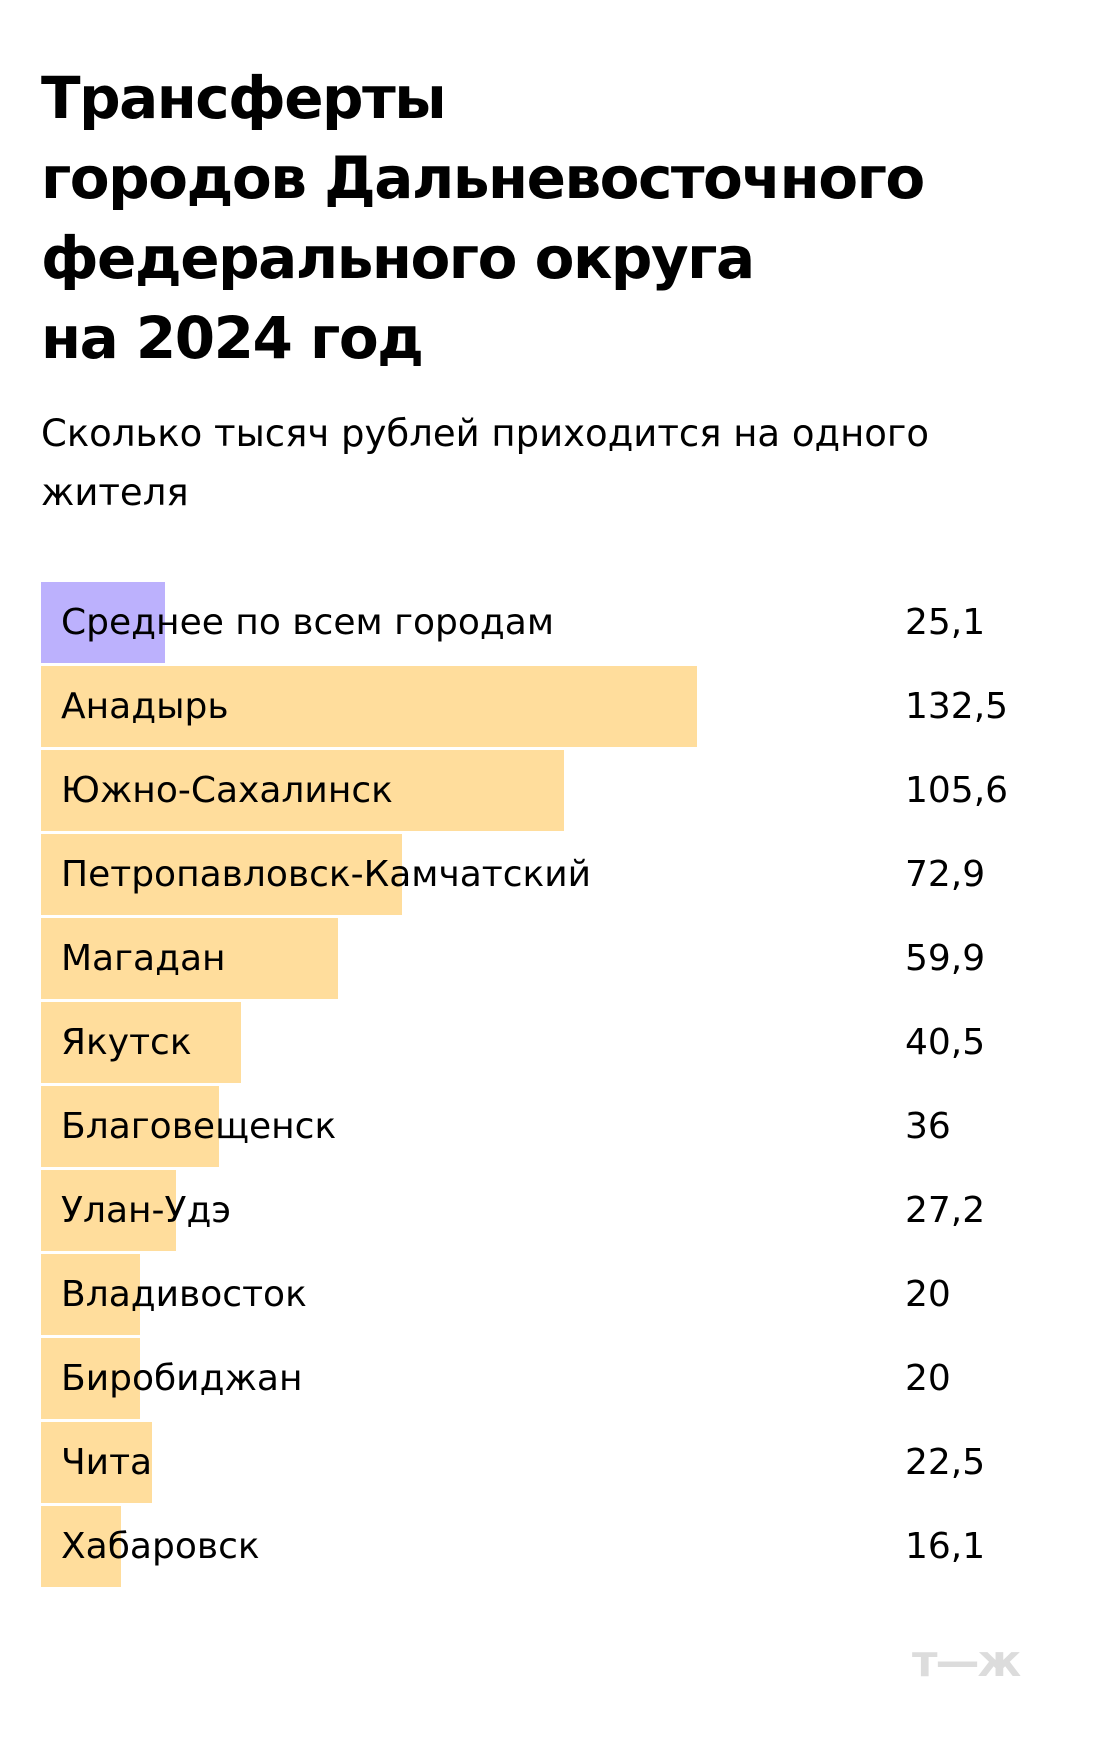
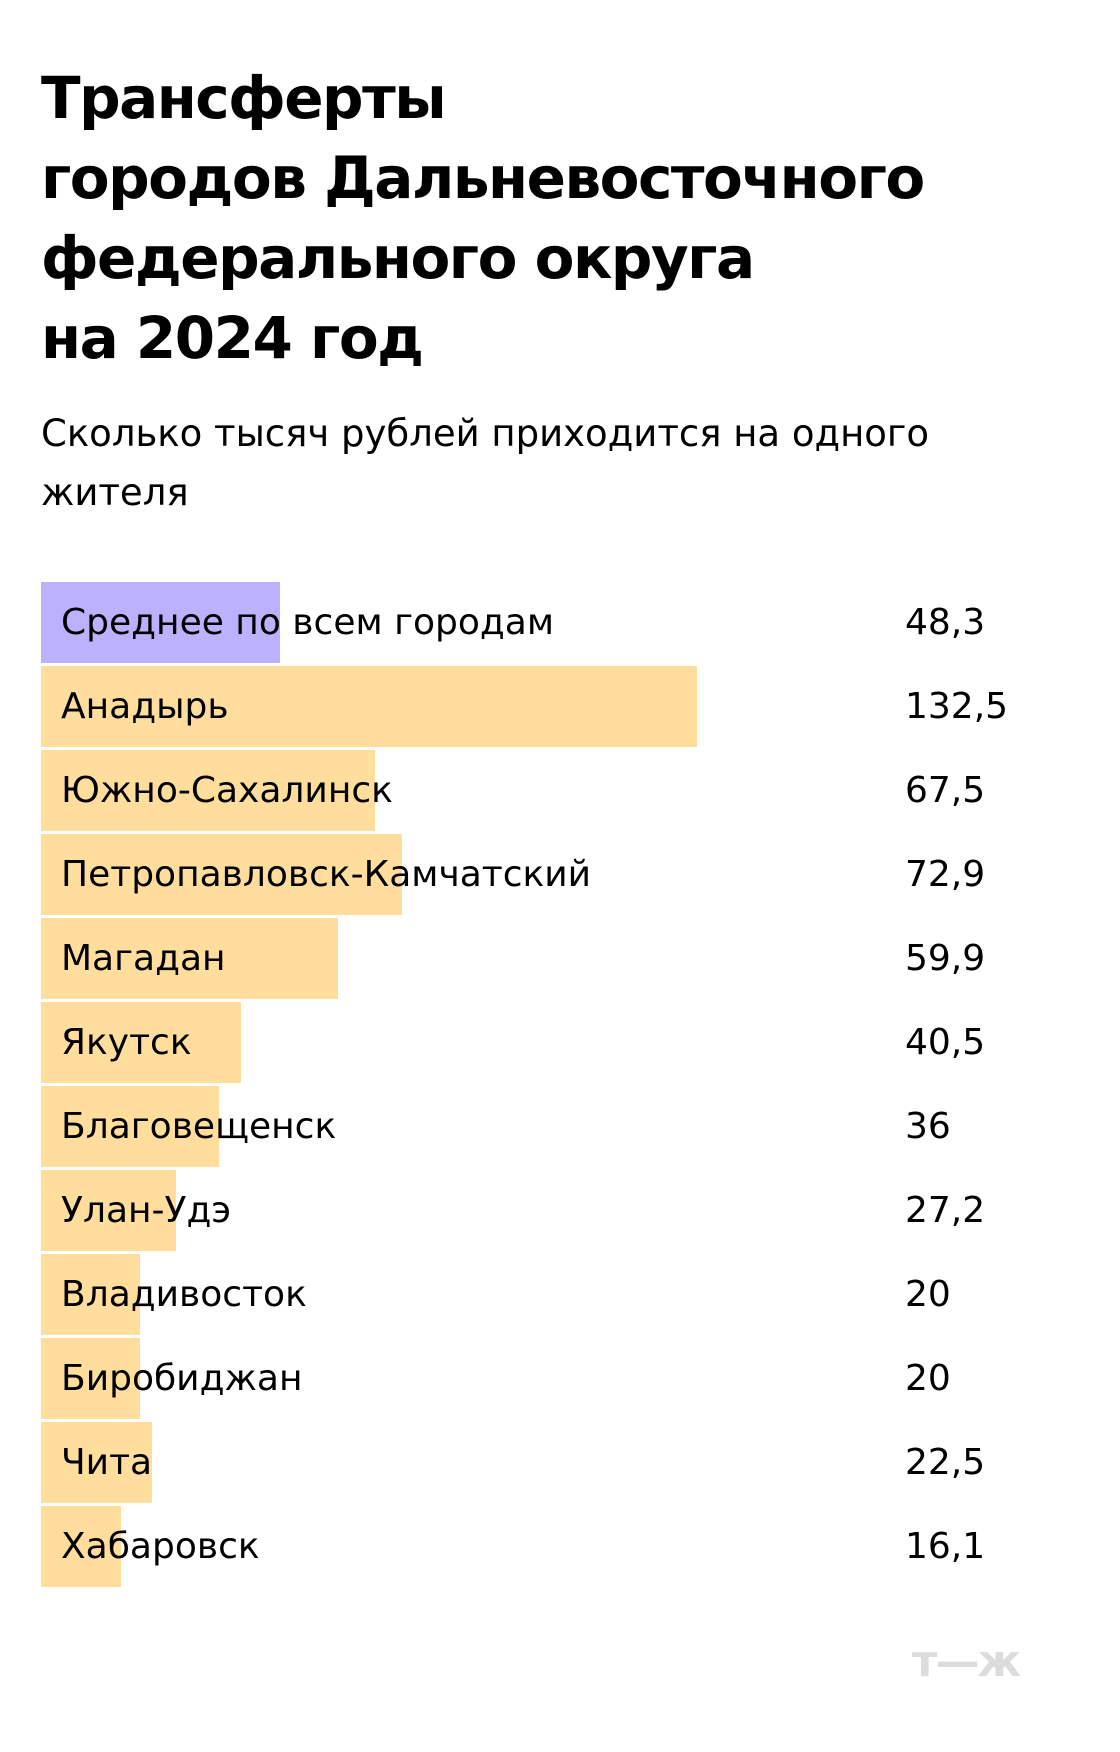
Среднее по всем городам: 25,1 -> 48,3
Южно-Сахалинск: 105,6 -> 67,5
